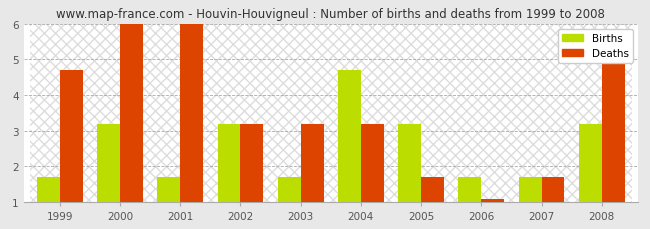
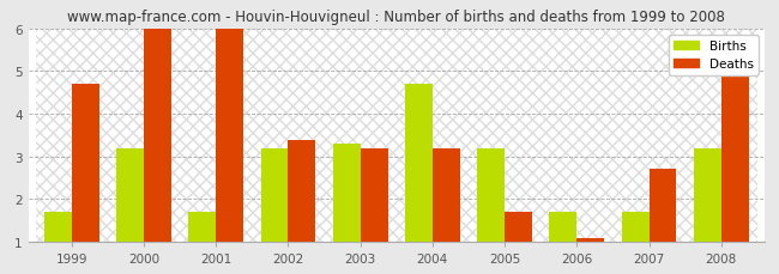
Deaths/2002: 3.2 -> 3.4
Births/2003: 1.7 -> 3.3
Deaths/2007: 1.7 -> 2.7
